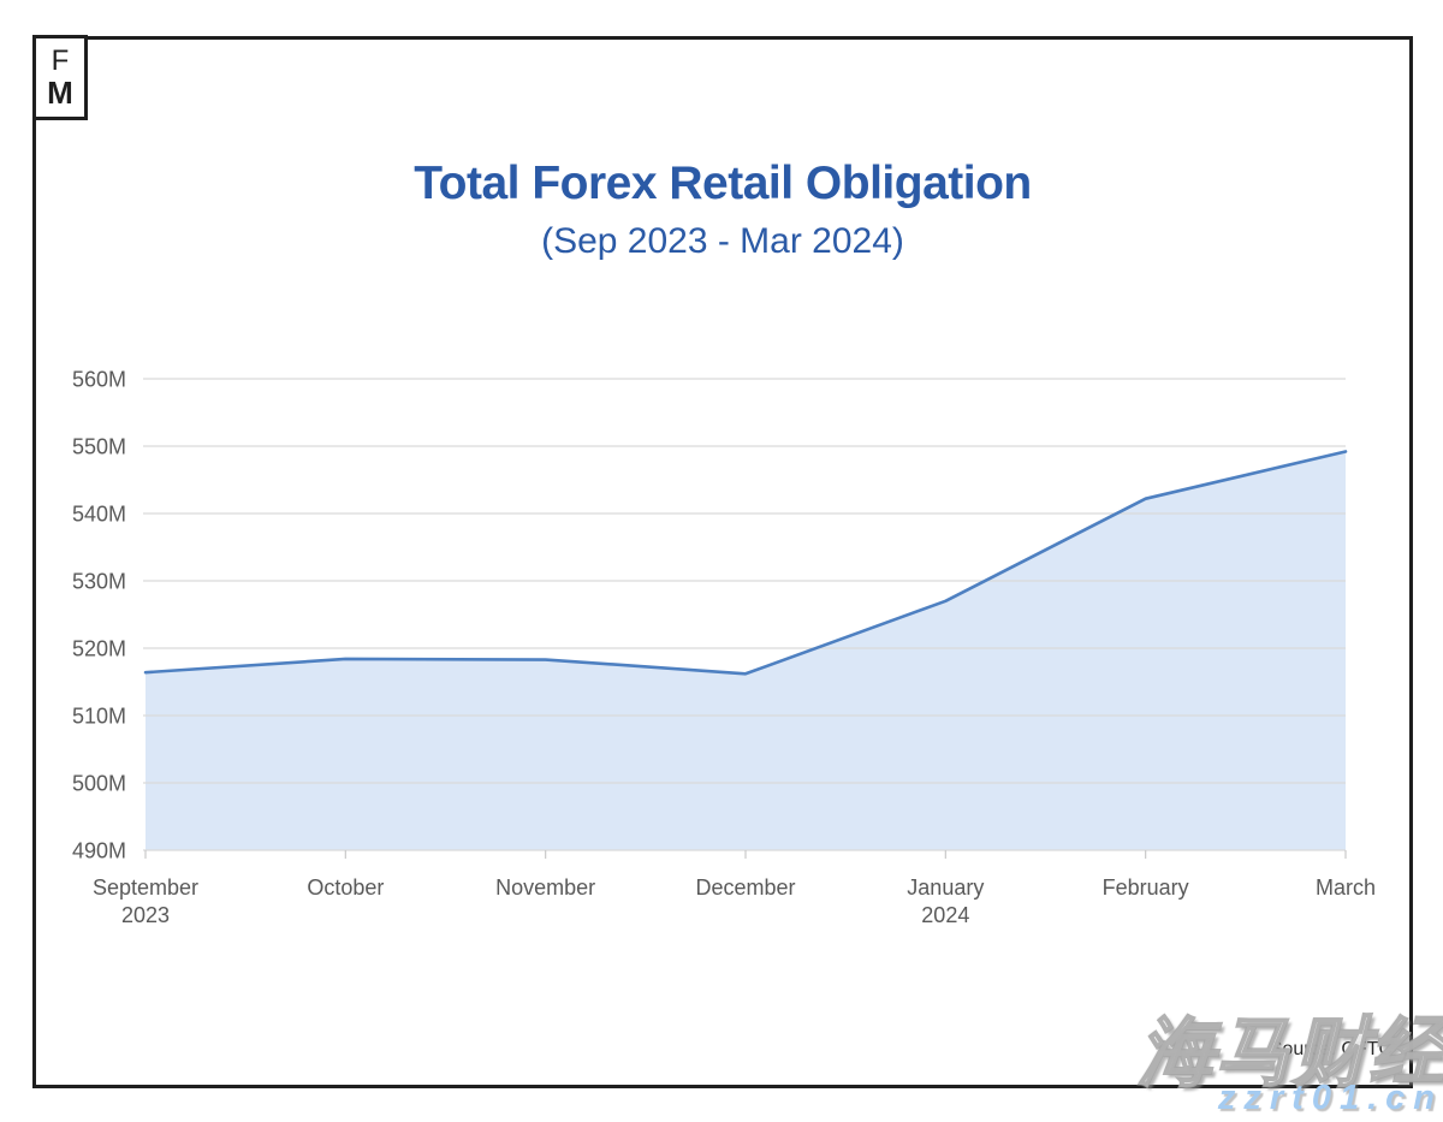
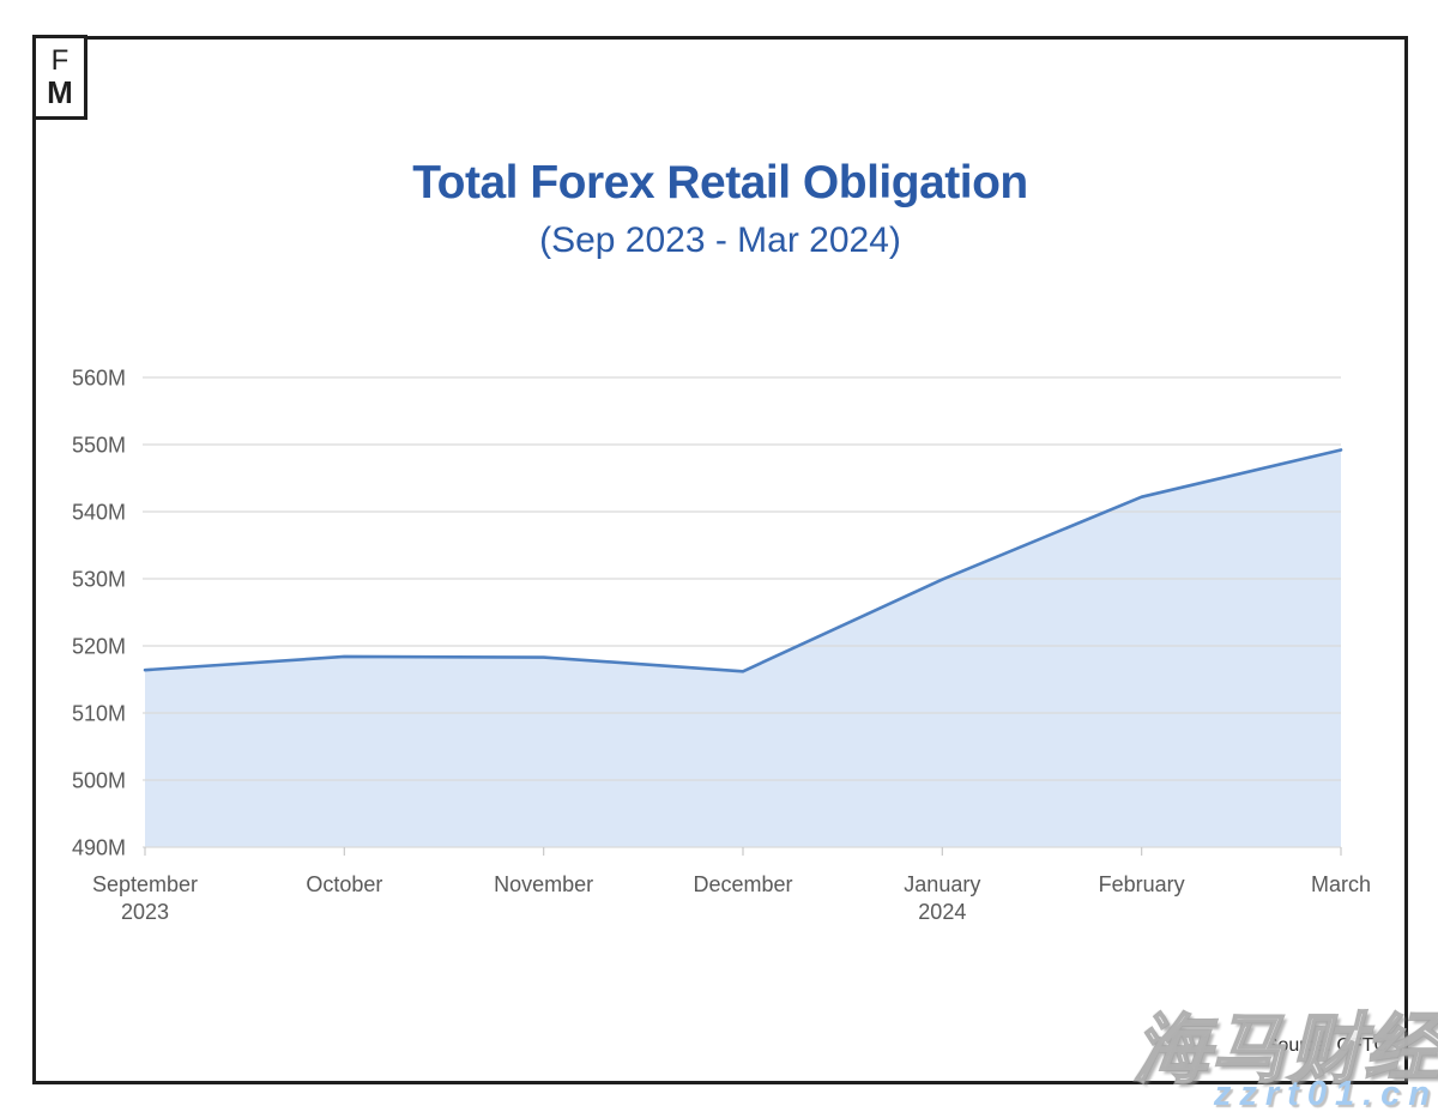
January 2024: 527M -> 530M
